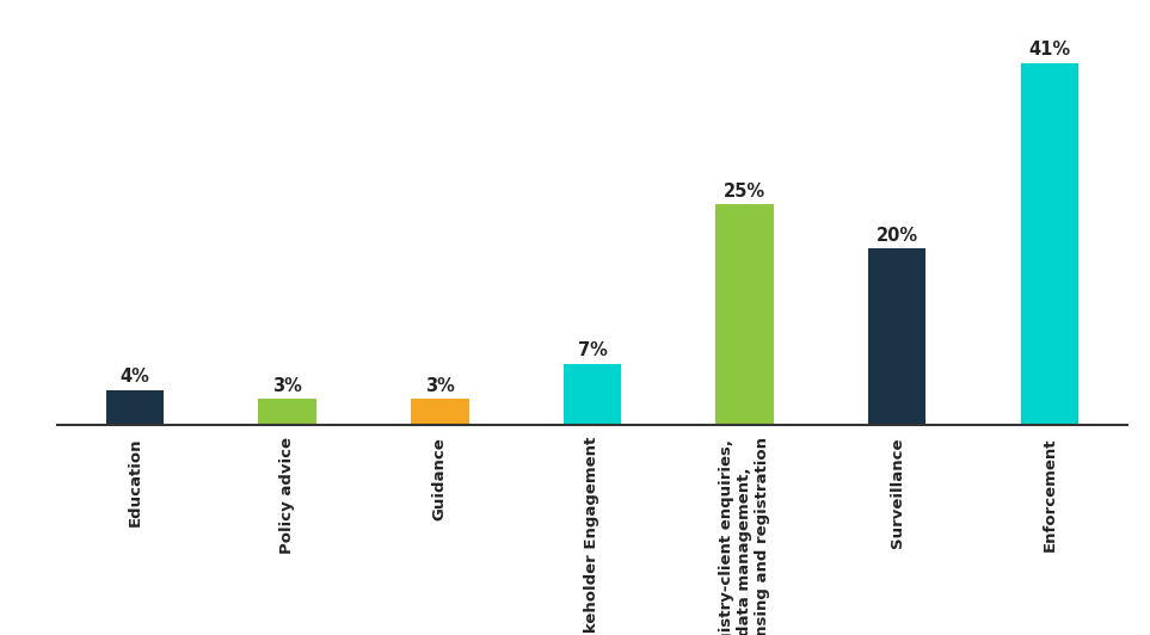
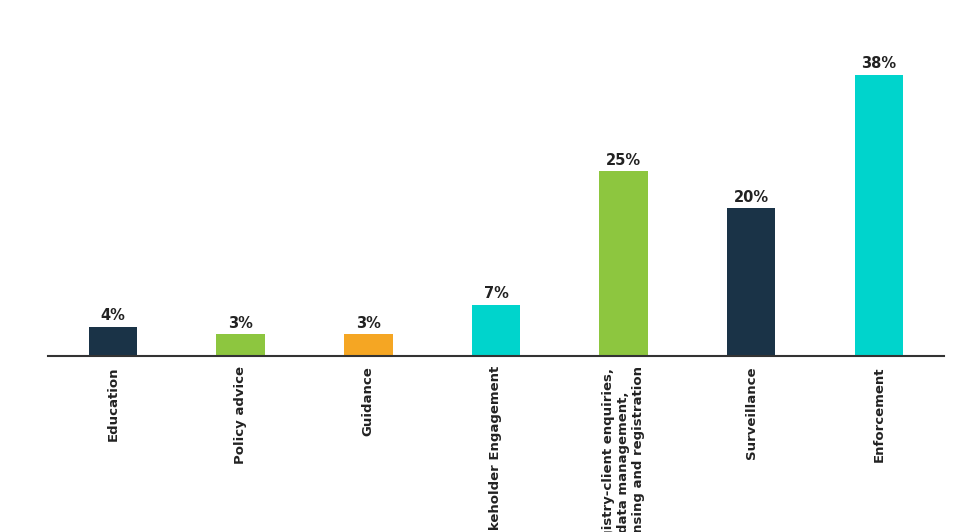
Enforcement: 41% -> 38%
